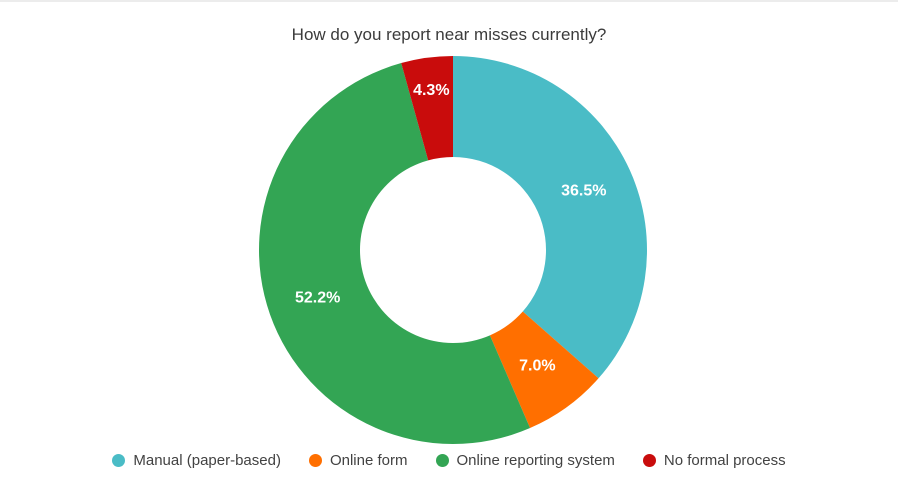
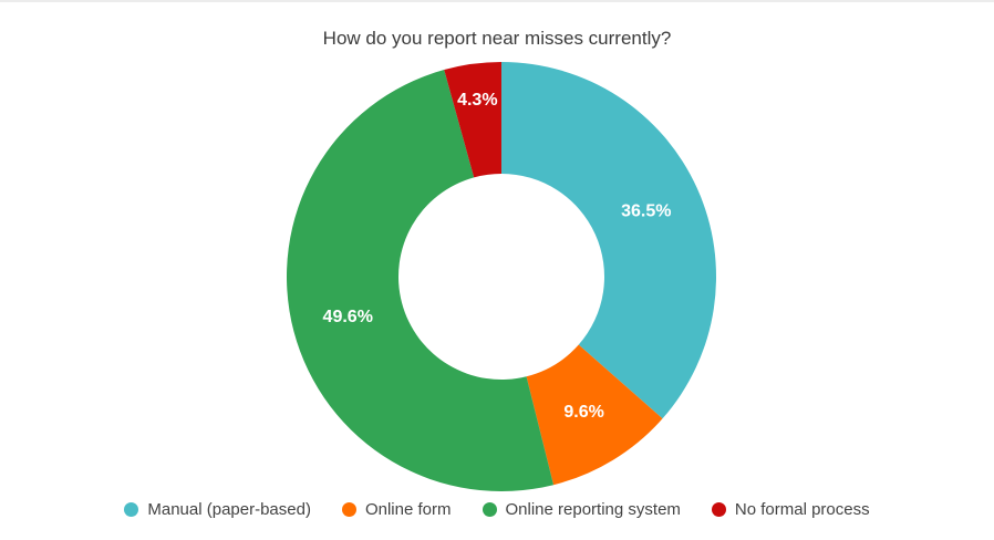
Online form: 7.0% -> 9.6%
Online reporting system: 52.2% -> 49.6%
